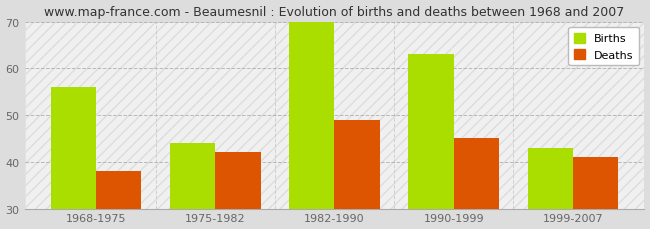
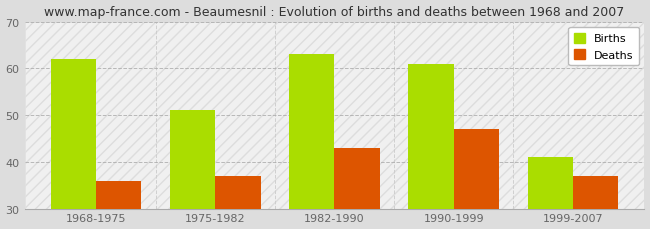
Births/1968-1975: 56 -> 62
Deaths/1968-1975: 38 -> 36
Births/1975-1982: 44 -> 51
Deaths/1975-1982: 42 -> 37
Births/1982-1990: 70 -> 63
Deaths/1982-1990: 49 -> 43
Births/1990-1999: 63 -> 61
Deaths/1990-1999: 45 -> 47
Births/1999-2007: 43 -> 41
Deaths/1999-2007: 41 -> 37
